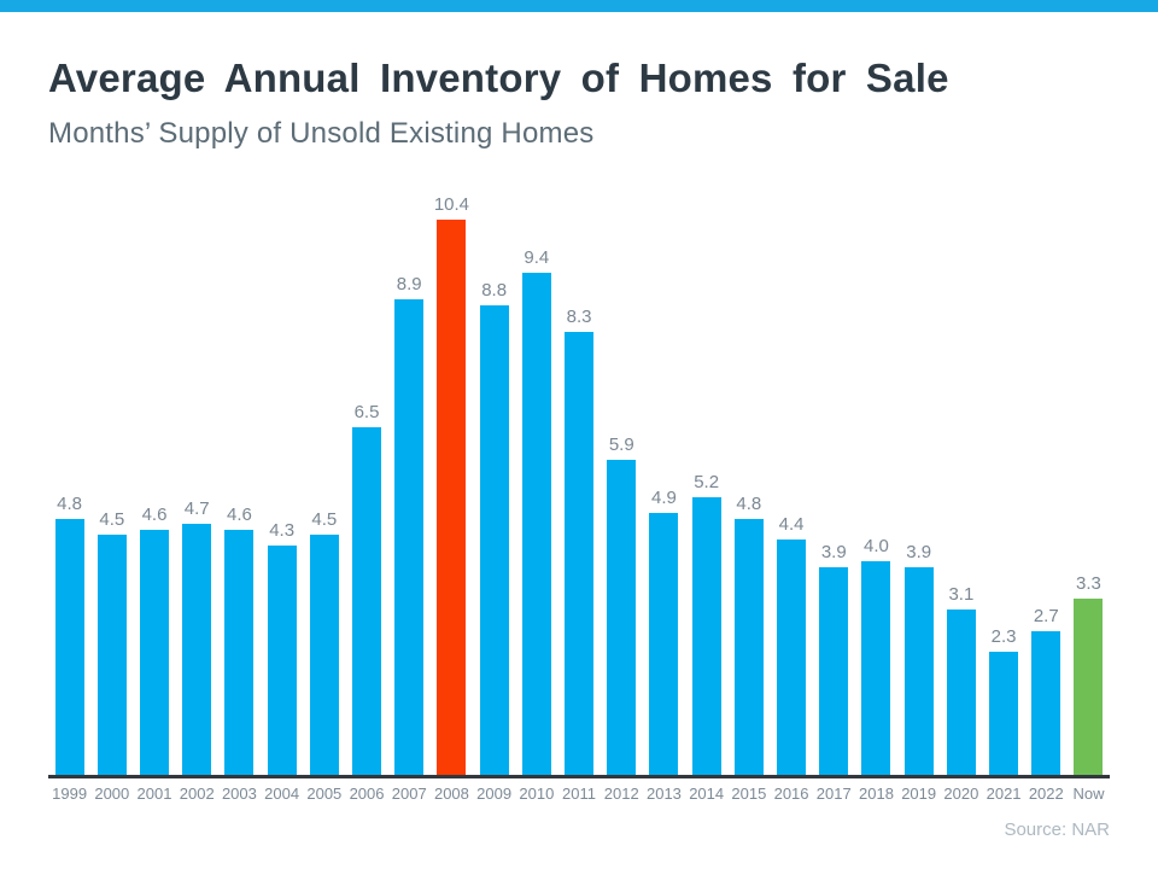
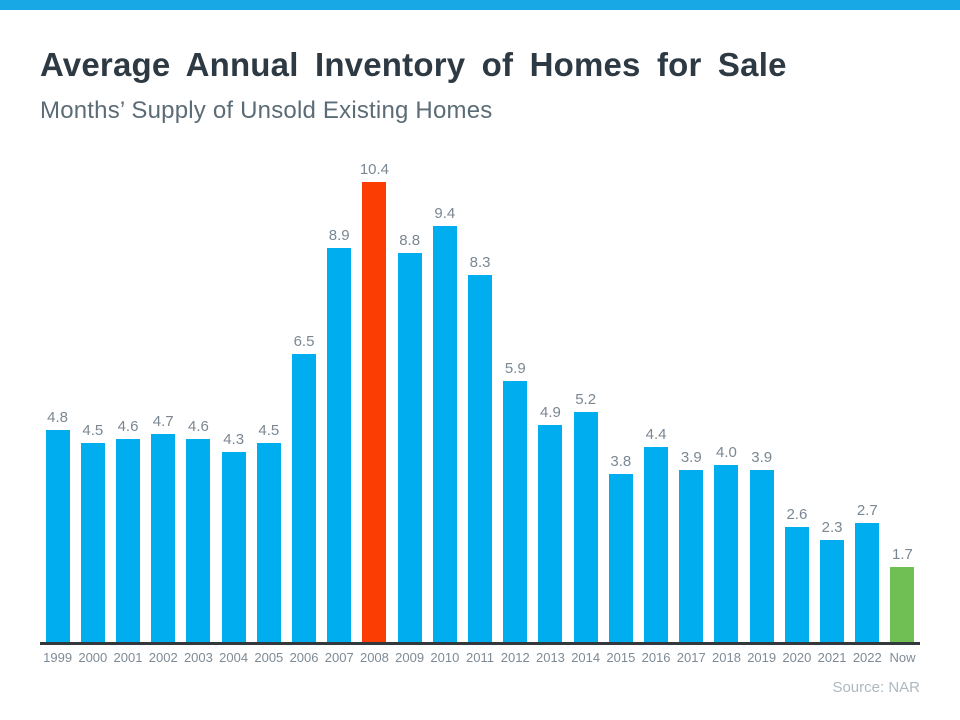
2015: 4.8 -> 3.8
2020: 3.1 -> 2.6
Now: 3.3 -> 1.7
